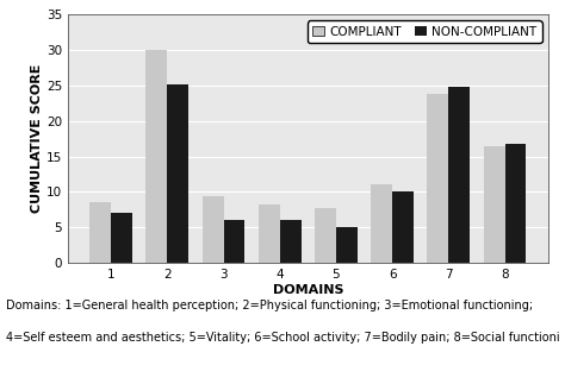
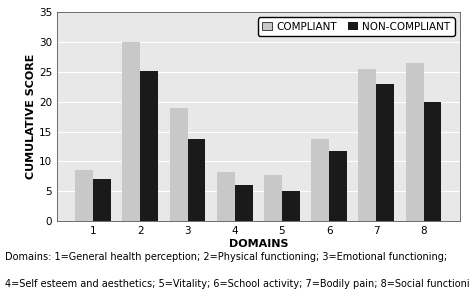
COMPLIANT/3: 9.4 -> 19.0
NON-COMPLIANT/3: 6.0 -> 13.7
COMPLIANT/6: 11.0 -> 13.7
NON-COMPLIANT/6: 10.0 -> 11.7
COMPLIANT/7: 23.8 -> 25.5
NON-COMPLIANT/7: 24.8 -> 23.0
COMPLIANT/8: 16.4 -> 26.5
NON-COMPLIANT/8: 16.8 -> 20.0
